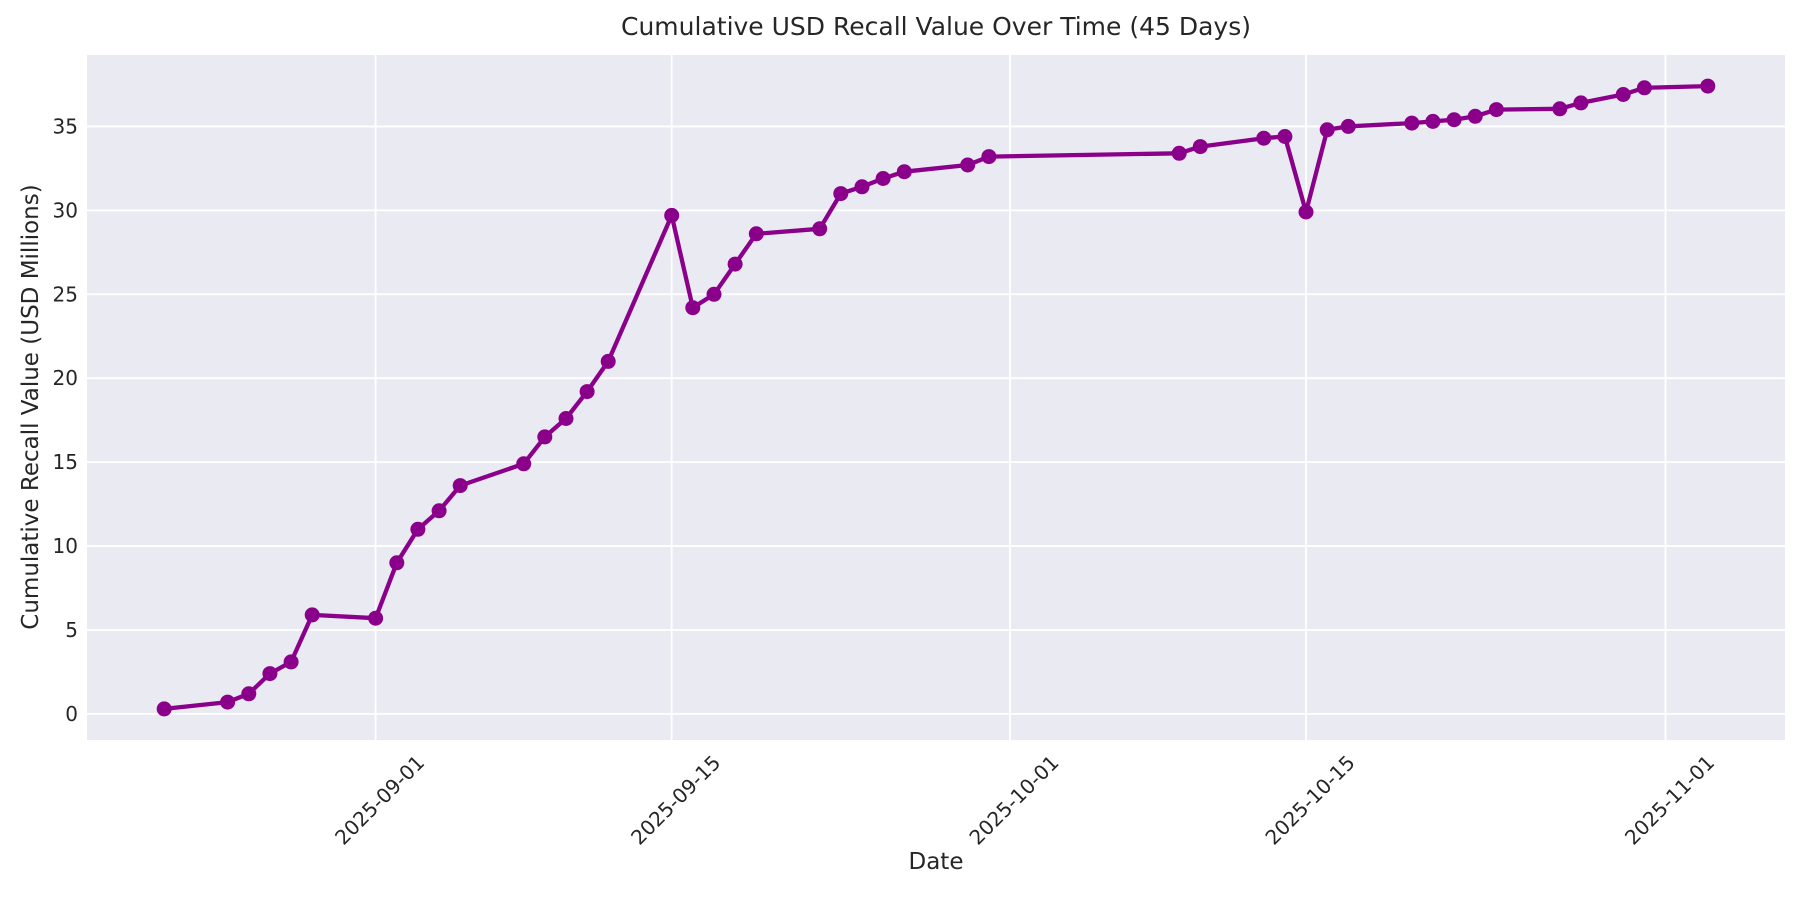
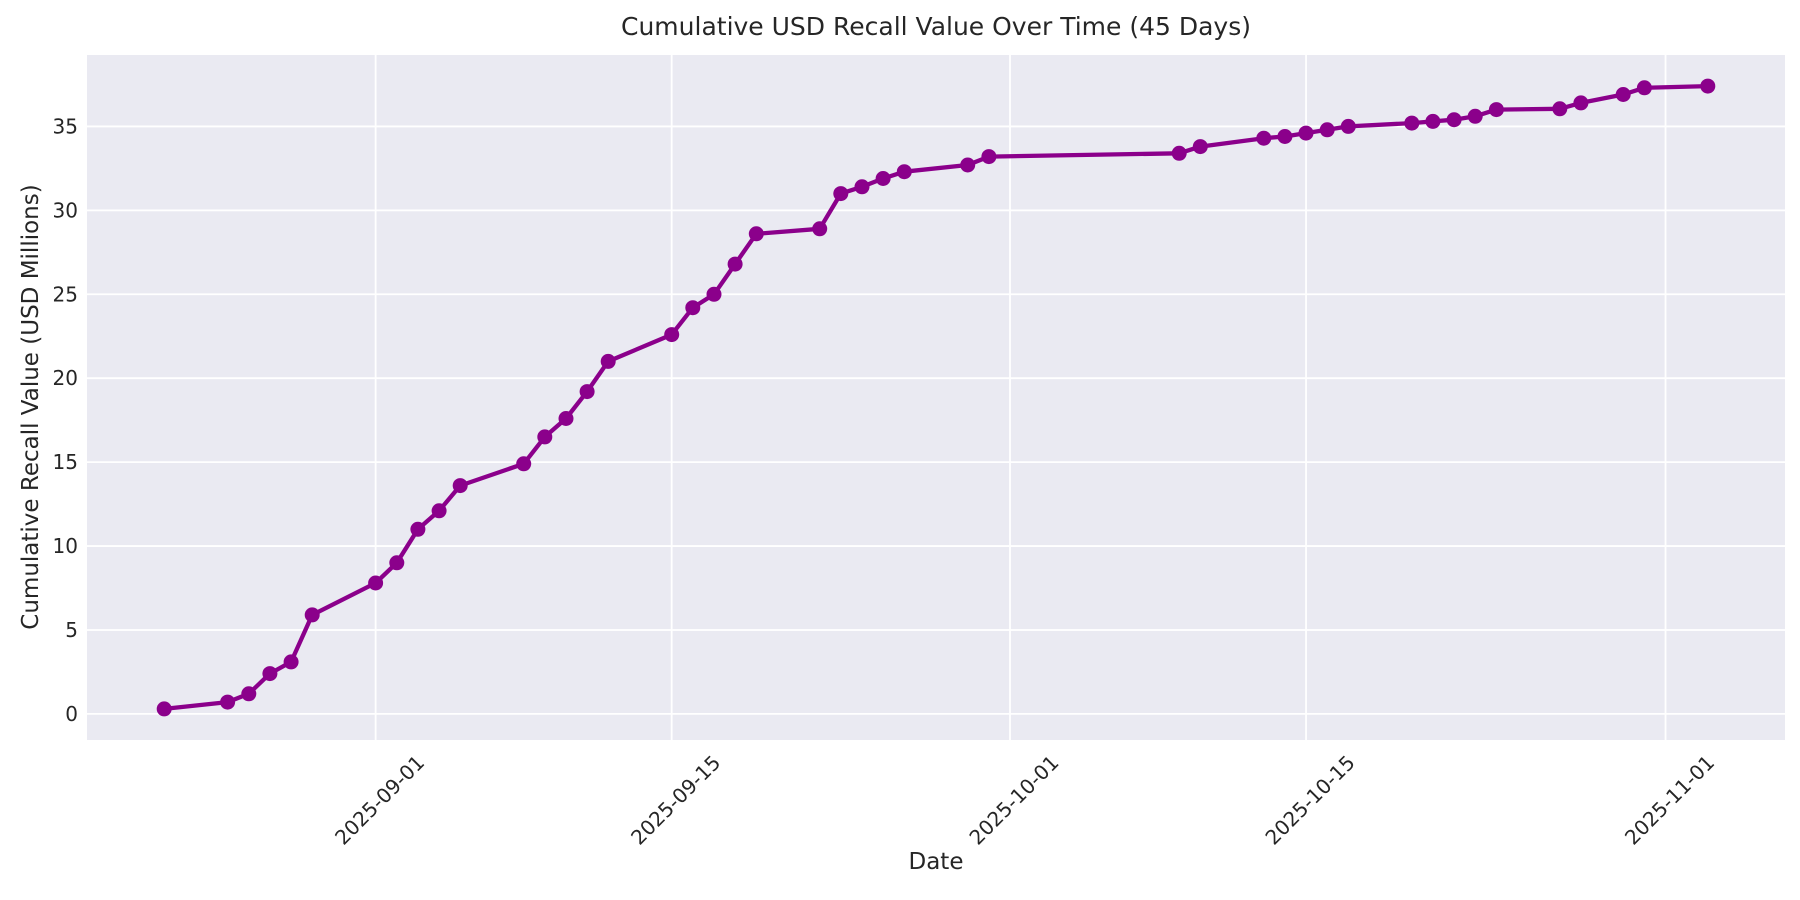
2025-09-01: 5.7 -> 7.8
2025-09-15: 29.7 -> 22.6
2025-10-15: 29.9 -> 34.6
